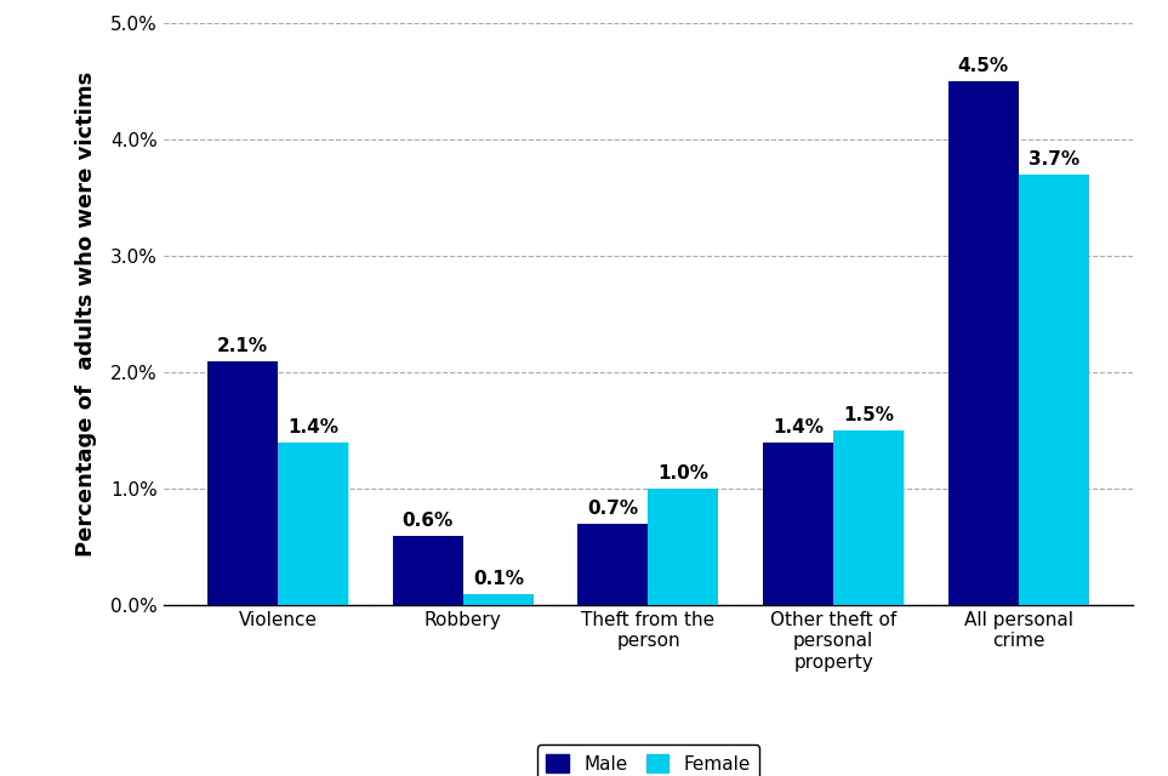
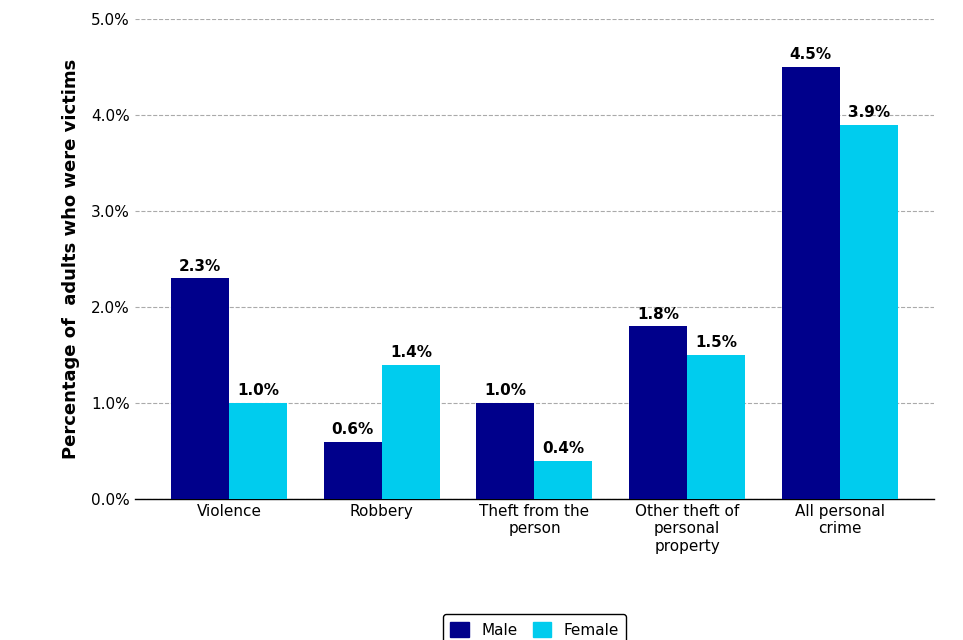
Male/Violence: 2.1% -> 2.3%
Female/Violence: 1.4% -> 1.0%
Female/Robbery: 0.1% -> 1.4%
Male/Theft from the person: 0.7% -> 1.0%
Female/Theft from the person: 1.0% -> 0.4%
Male/Other theft of personal property: 1.4% -> 1.8%
Female/All personal crime: 3.7% -> 3.9%
